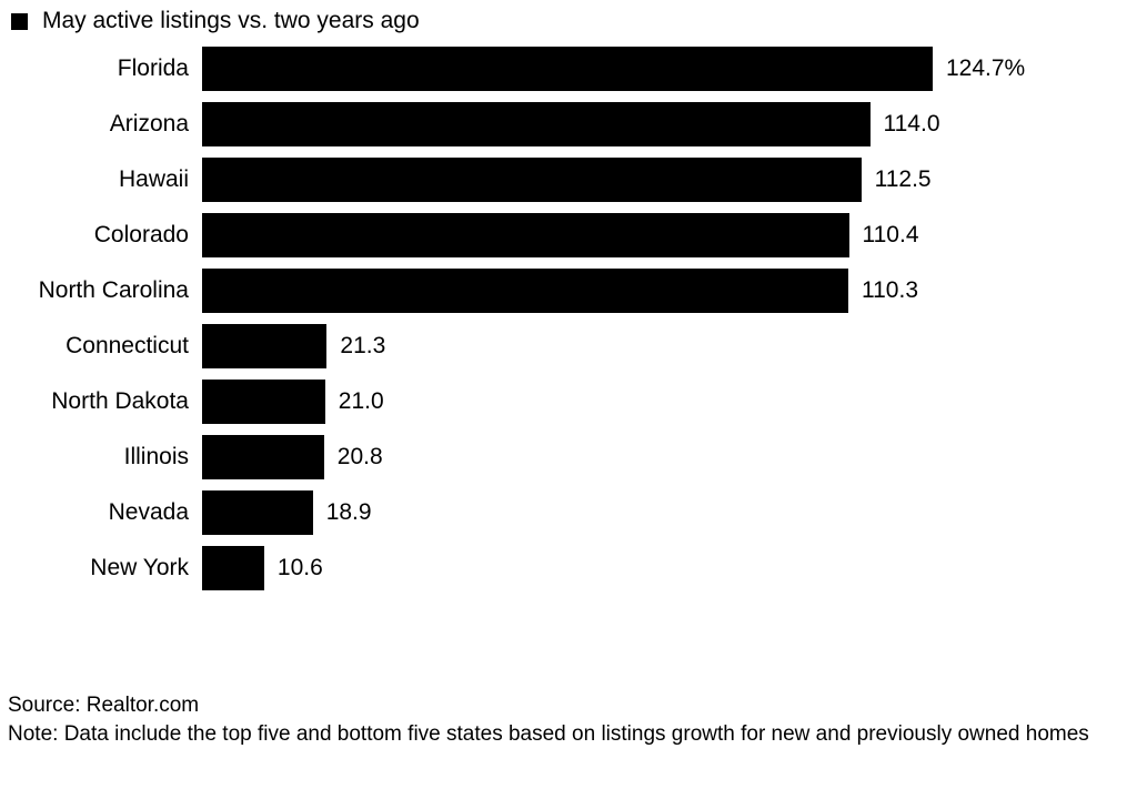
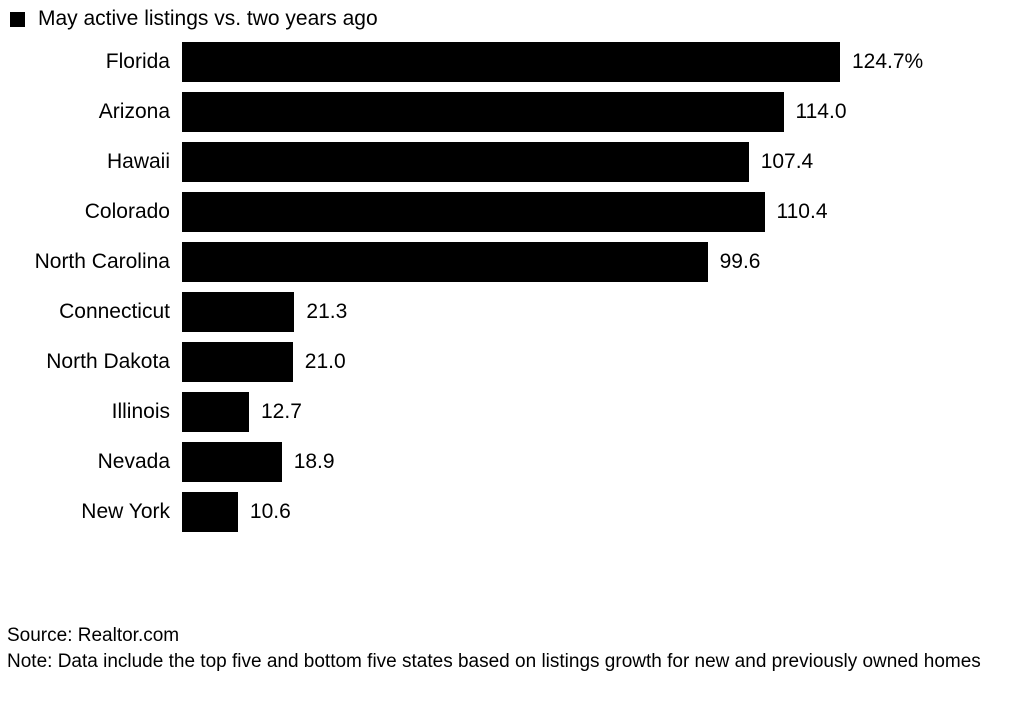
Hawaii: 112.5 -> 107.4
North Carolina: 110.3 -> 99.6
Illinois: 20.8 -> 12.7
